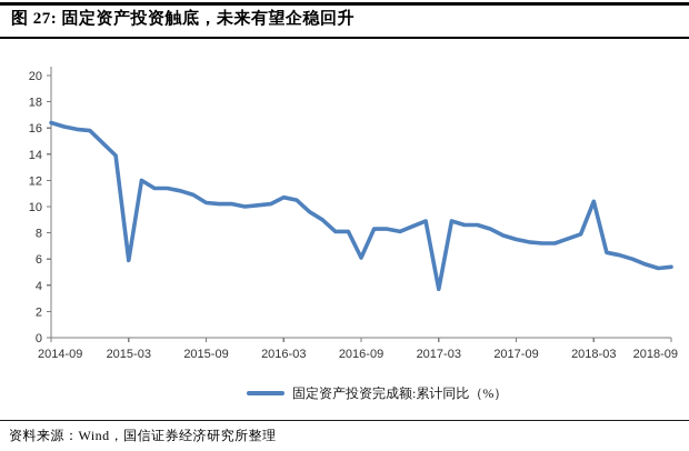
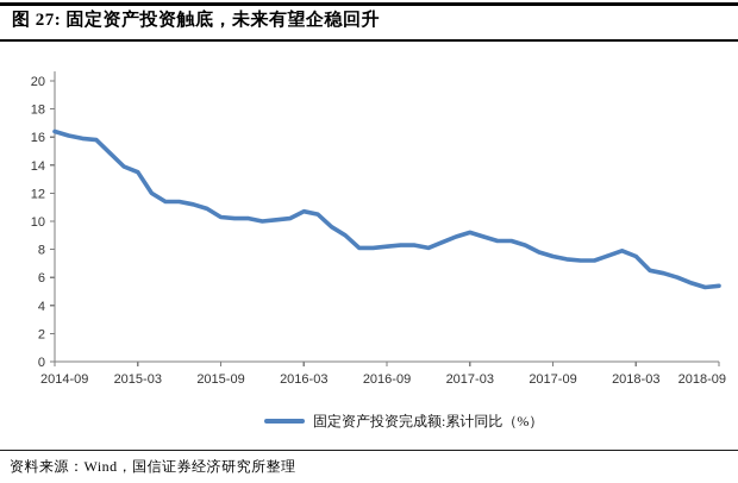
2015-03: 5.9 -> 13.5
2016-09: 6.1 -> 8.2
2017-03: 3.7 -> 9.2
2018-03: 10.4 -> 7.5
